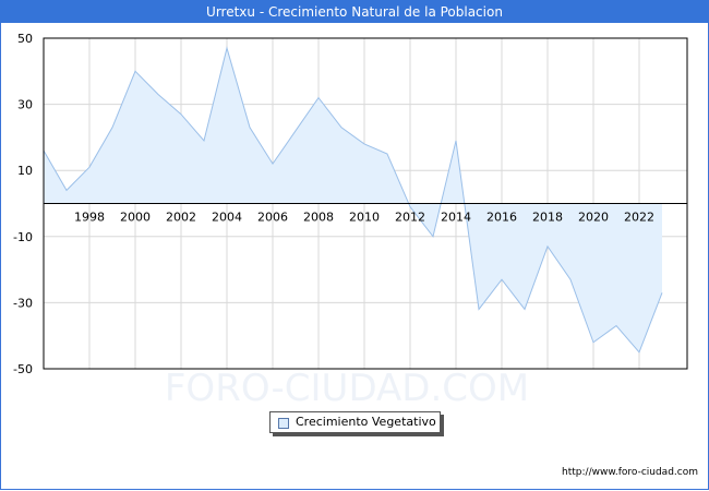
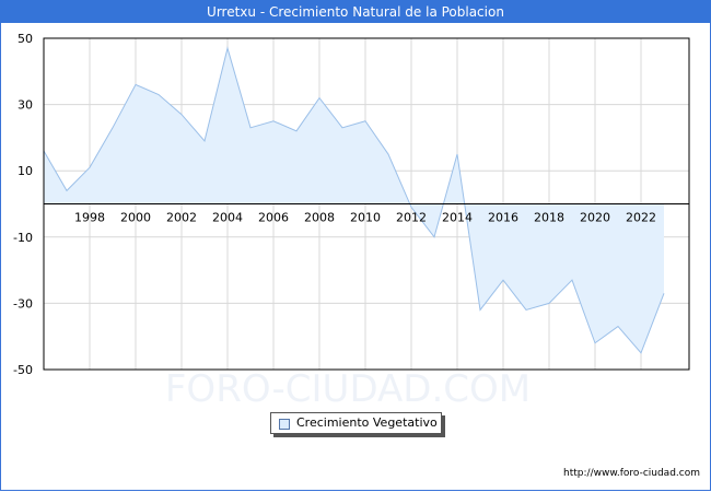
2000: 40 -> 36
2006: 12 -> 25
2010: 18 -> 25
2014: 19 -> 15
2018: -13 -> -30
